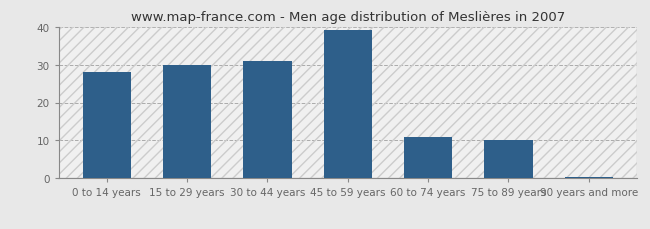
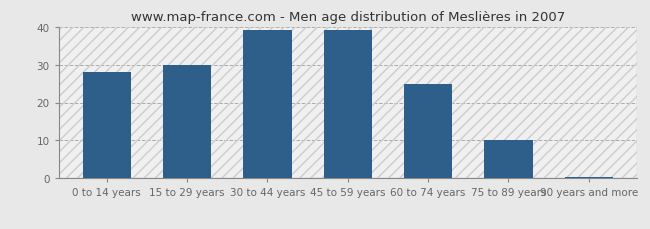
30 to 44 years: 31.0 -> 39.0
60 to 74 years: 11.0 -> 25.0
